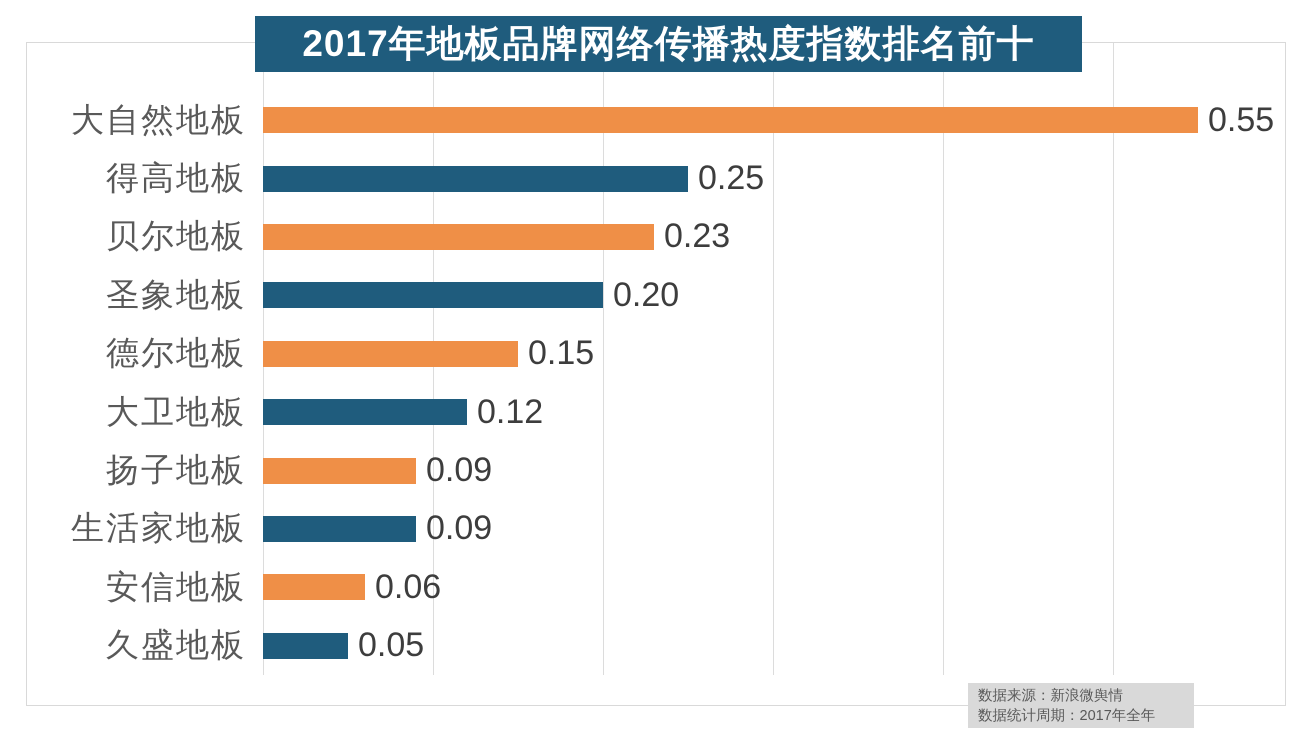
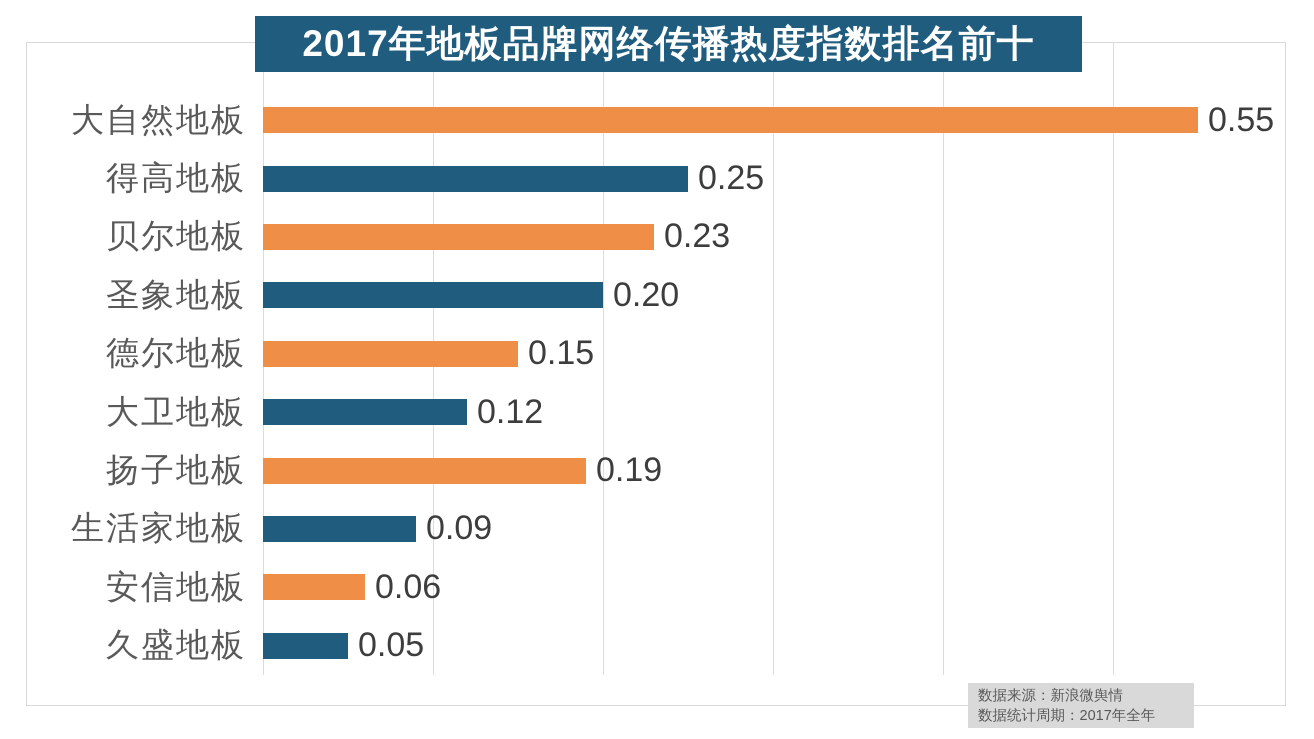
扬子地板: 0.09 -> 0.19
